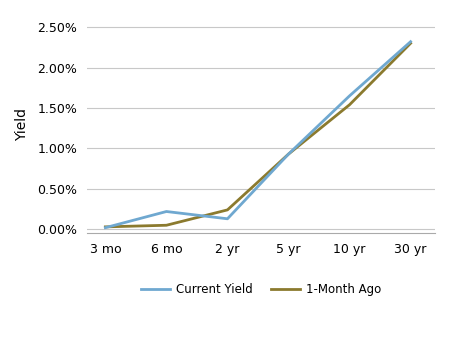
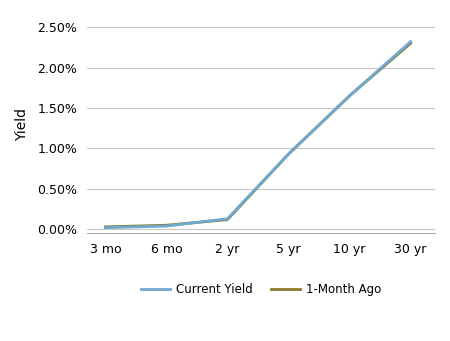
Current Yield/6 mo: 0.22% -> 0.04%
1-Month Ago/2 yr: 0.24% -> 0.12%
1-Month Ago/10 yr: 1.54% -> 1.65%
